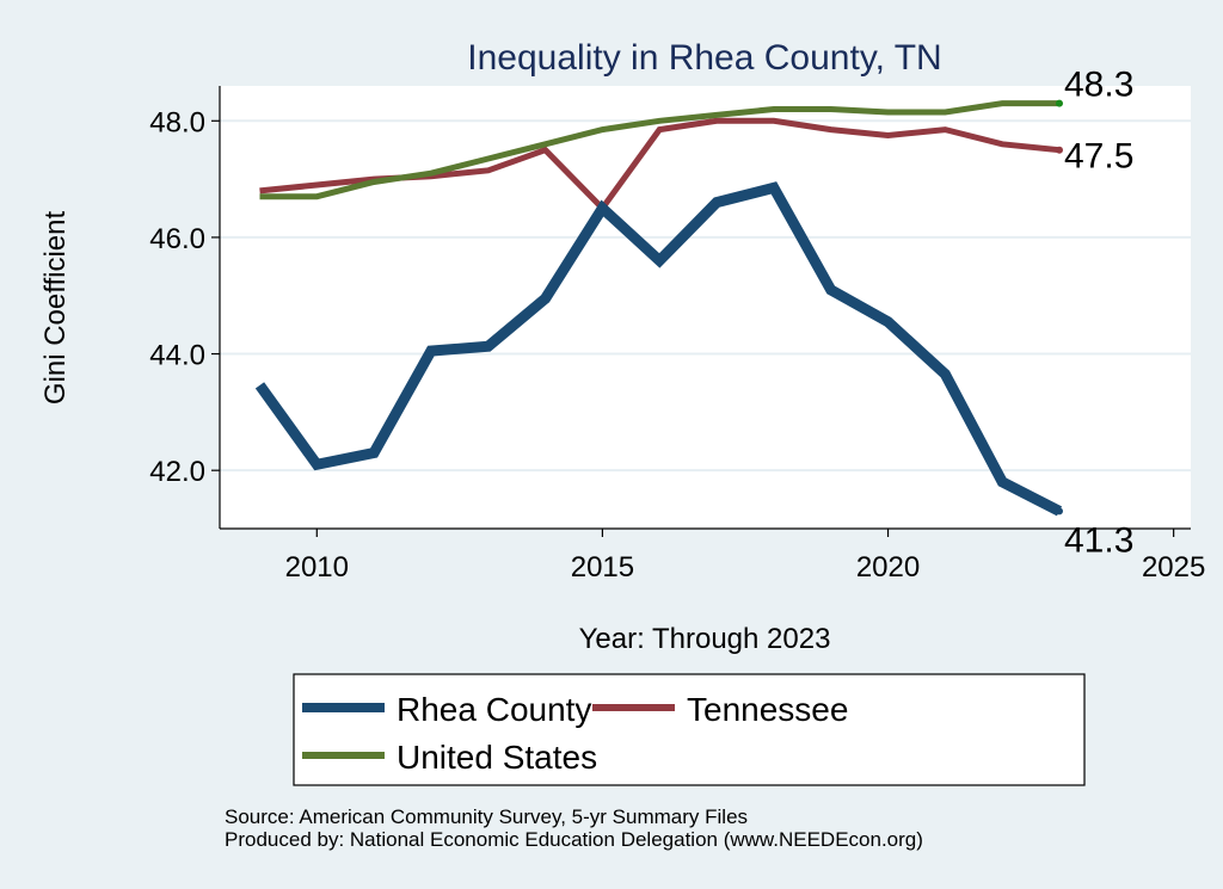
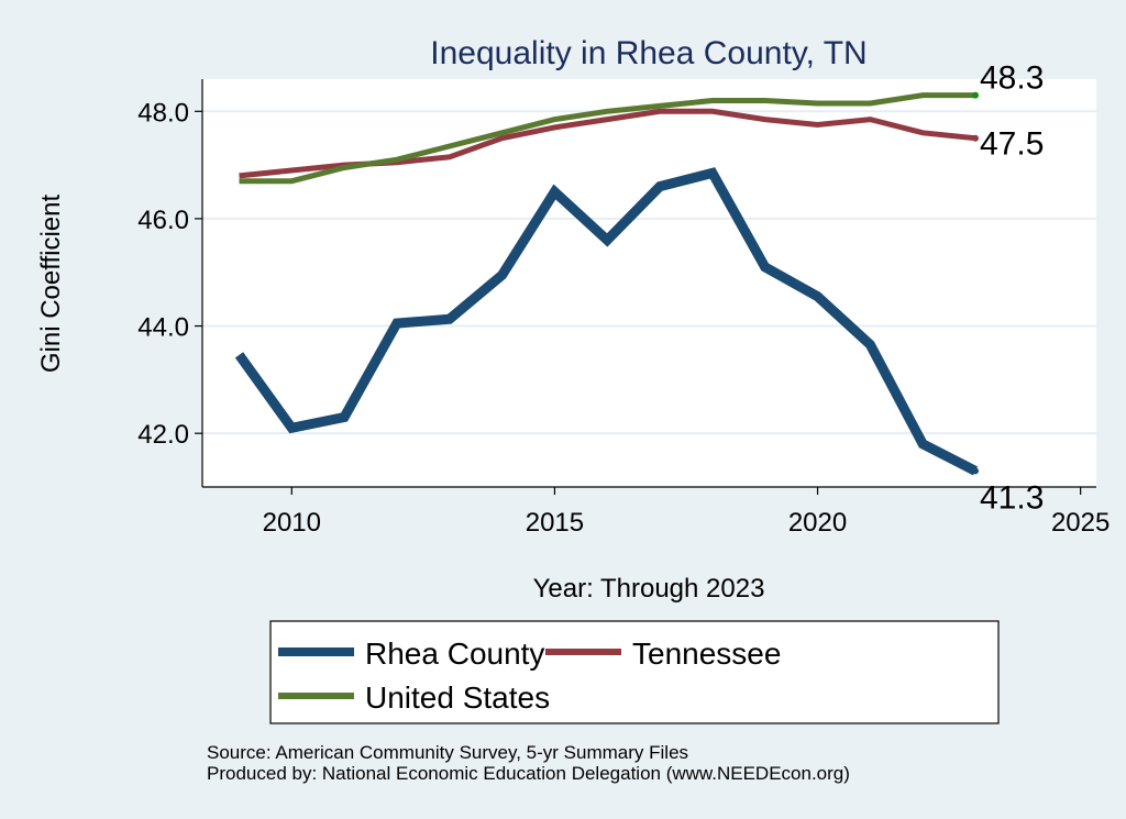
Tennessee/2015: 46.5 -> 47.7
